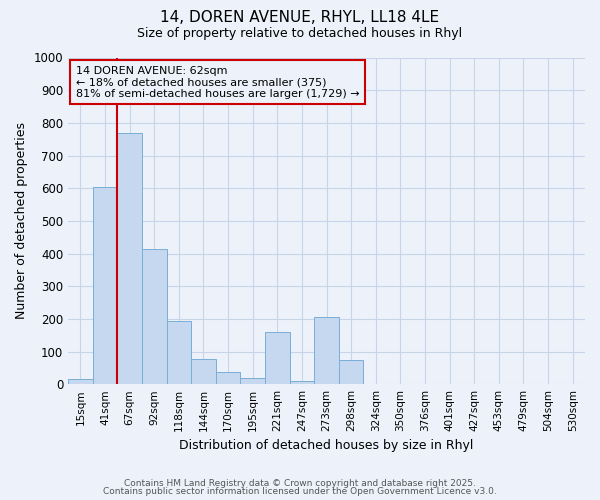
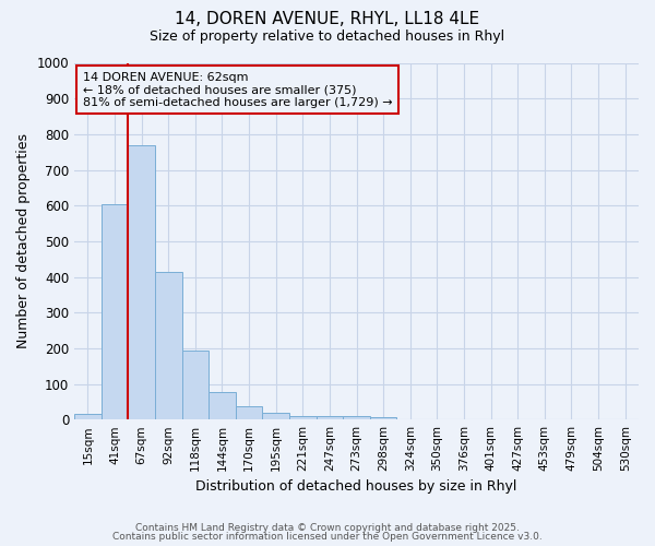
221sqm: 160 -> 10
273sqm: 205 -> 10
298sqm: 75 -> 8
